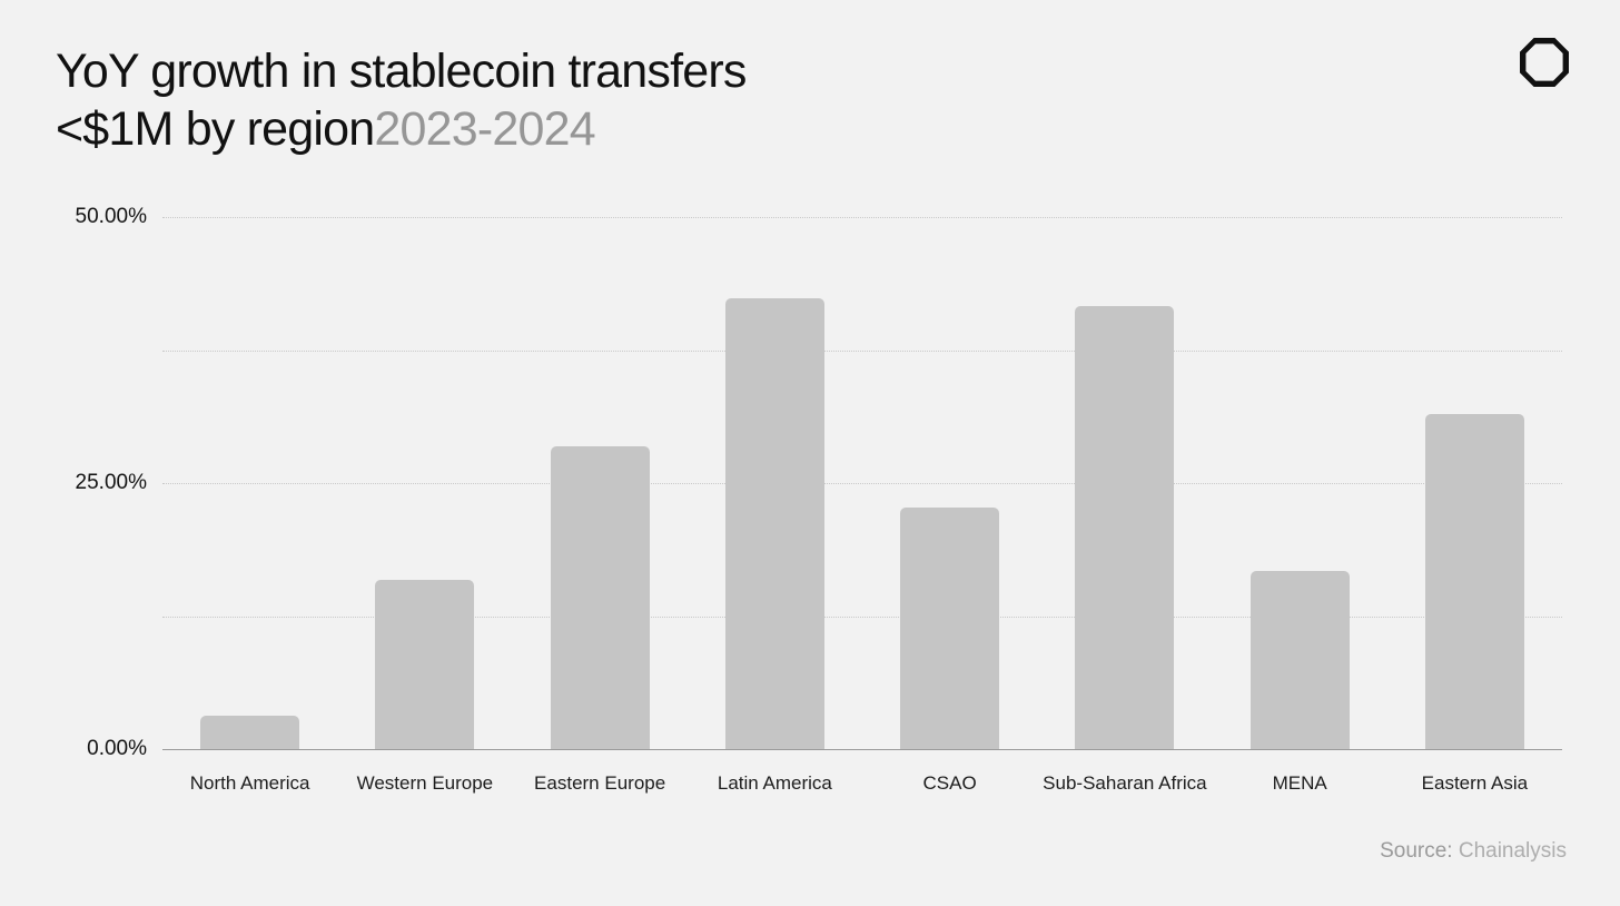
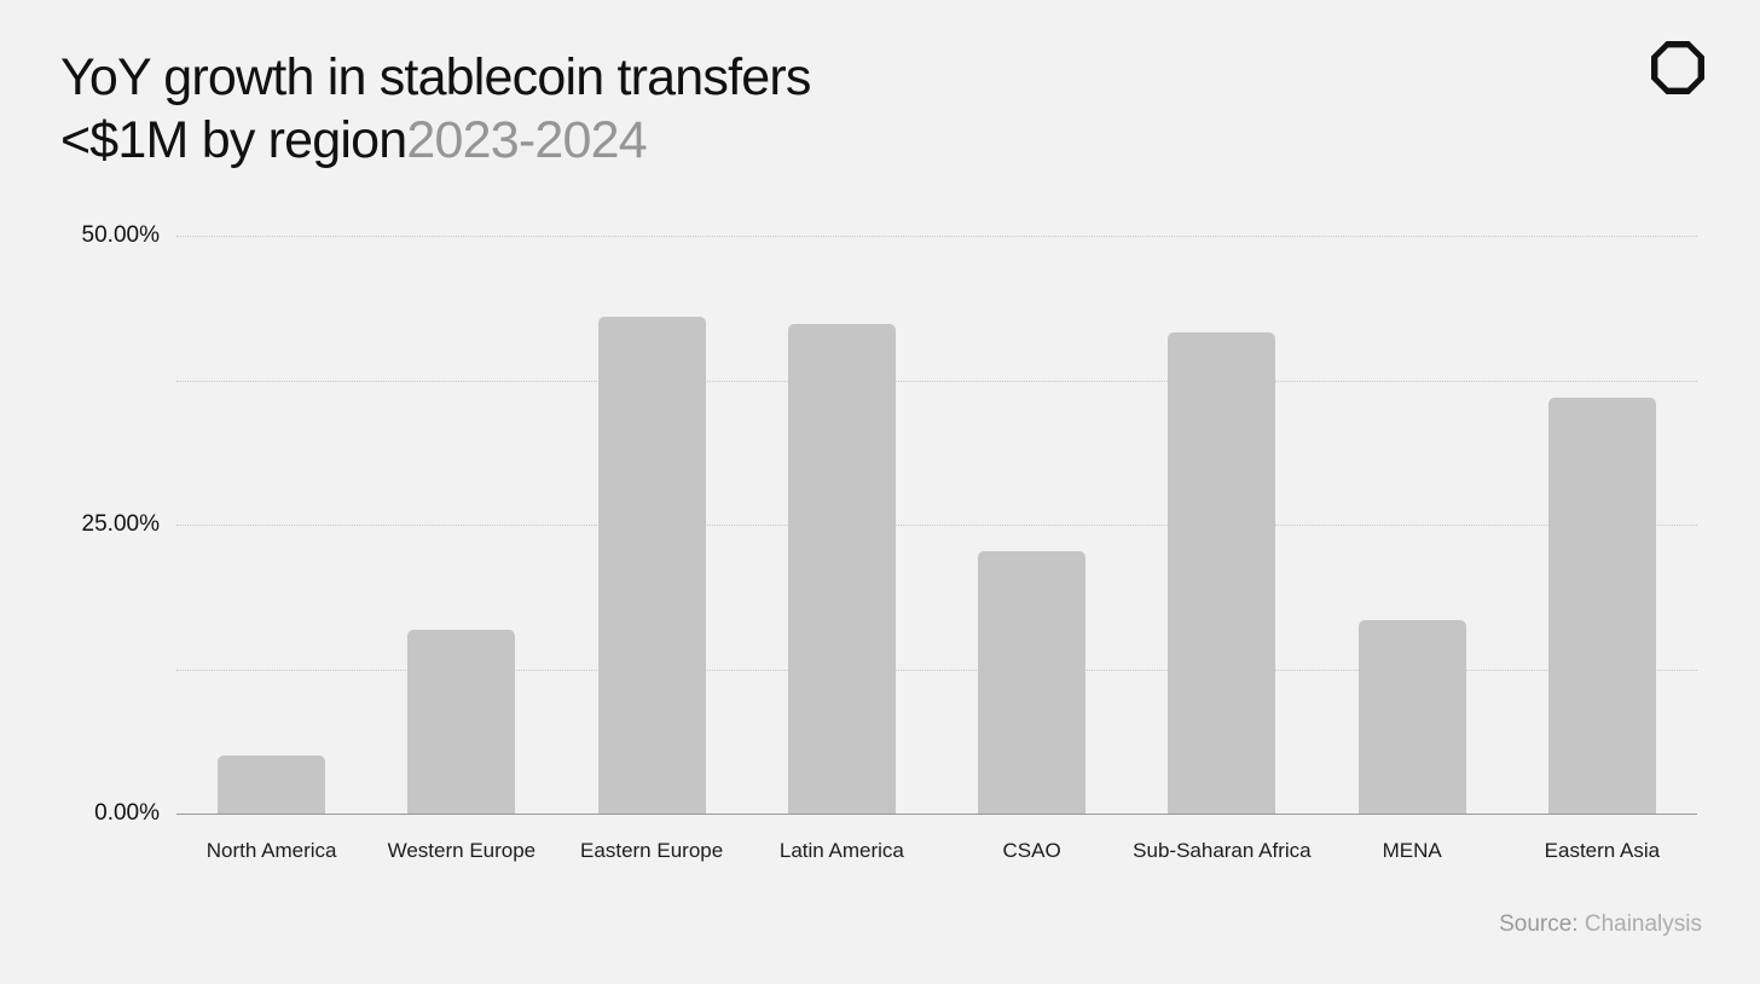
North America: 3% -> 5%
Eastern Europe: 28% -> 43%
Eastern Asia: 32% -> 36%
